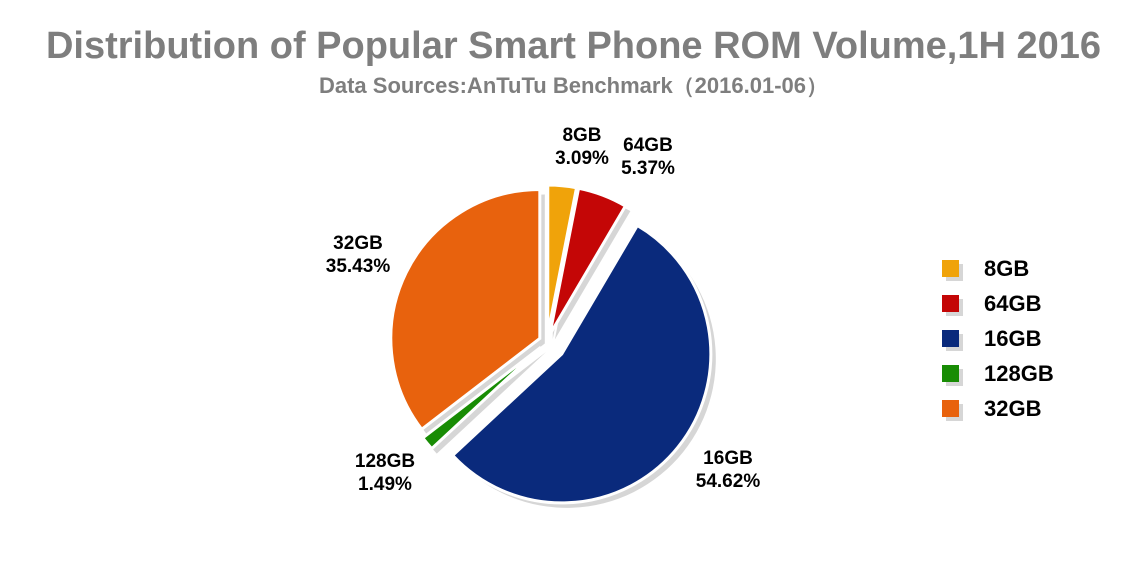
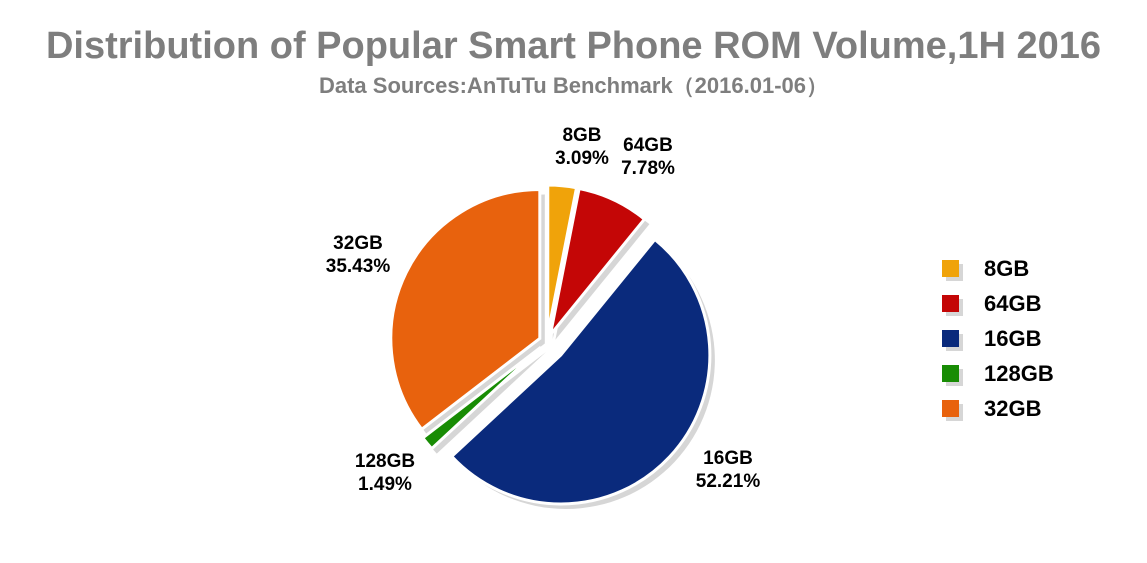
64GB: 5.37% -> 7.78%
16GB: 54.62% -> 52.21%
